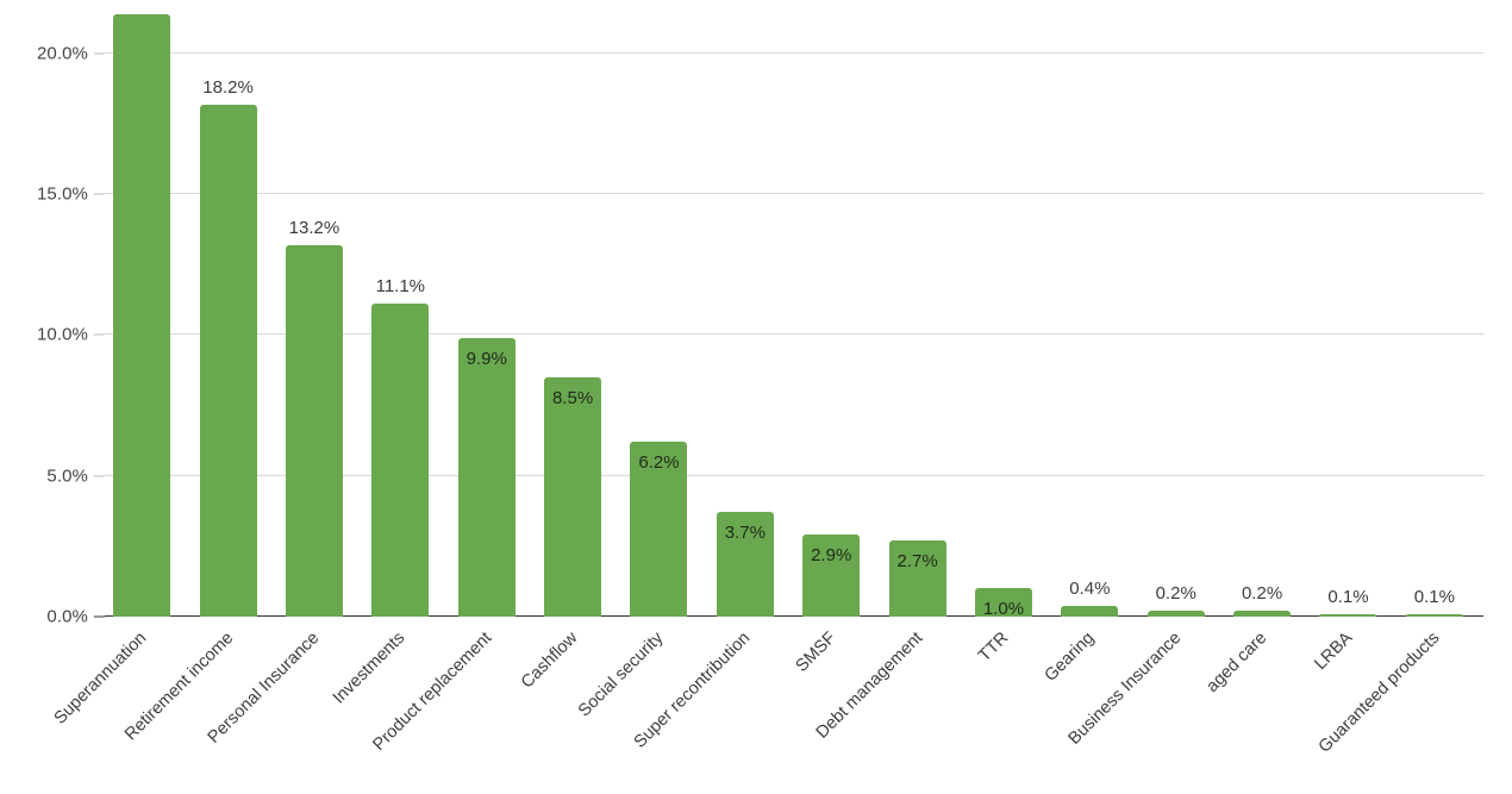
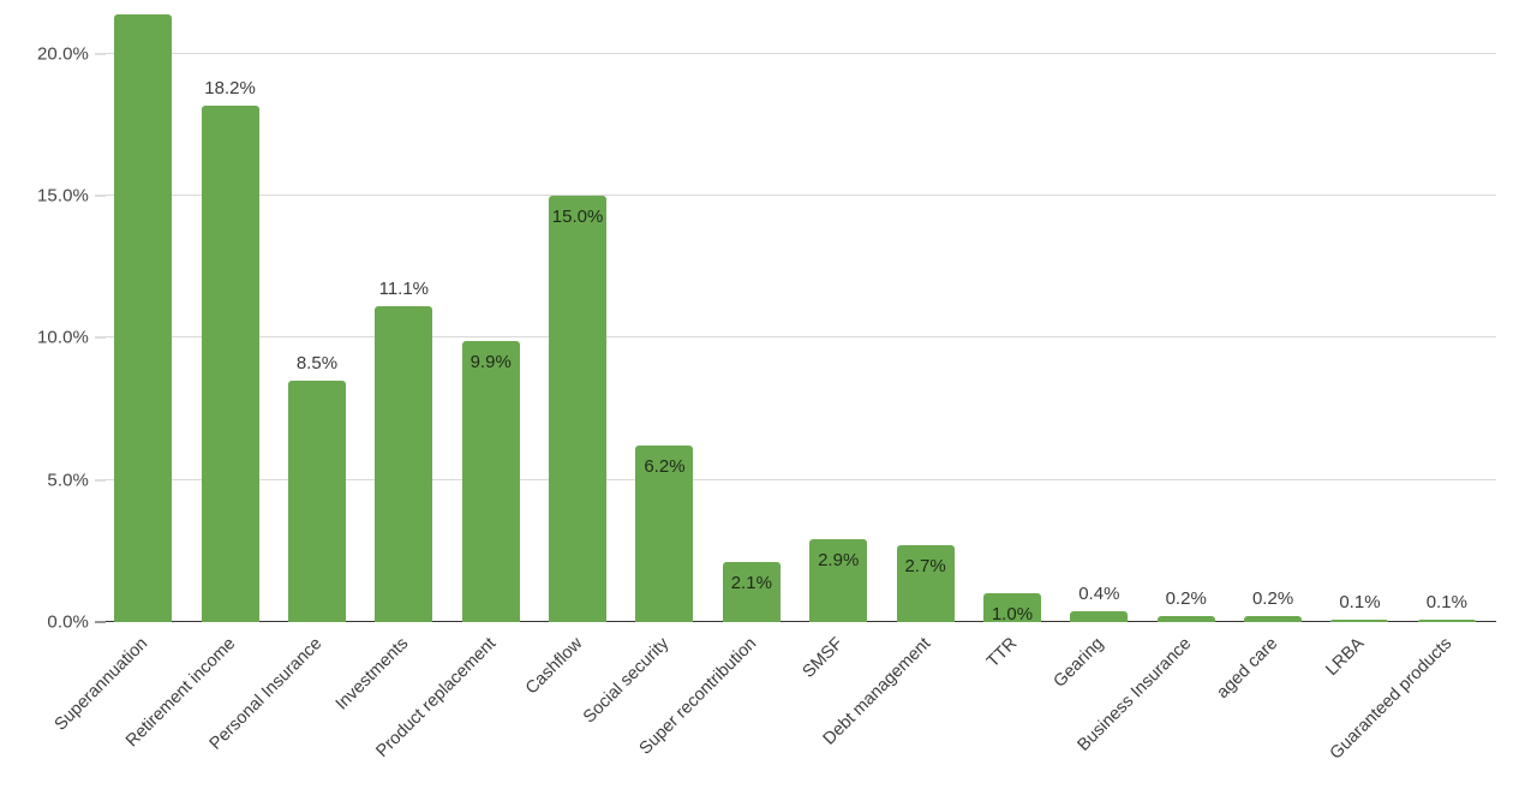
Personal Insurance: 13.2% -> 8.5%
Cashflow: 8.5% -> 15.0%
Super recontribution: 3.7% -> 2.1%
